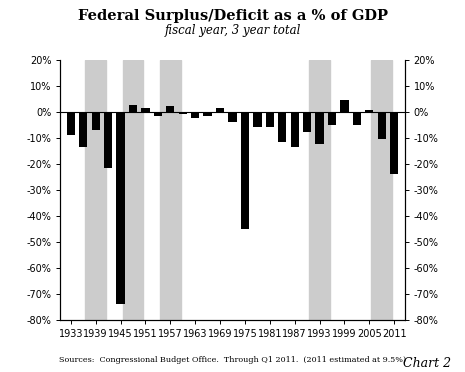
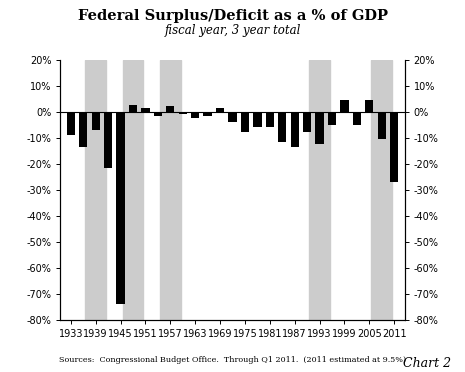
1975: -45.0% -> -8.0%
2005: 0.5% -> 4.5%
2011: -24.0% -> -27.0%
